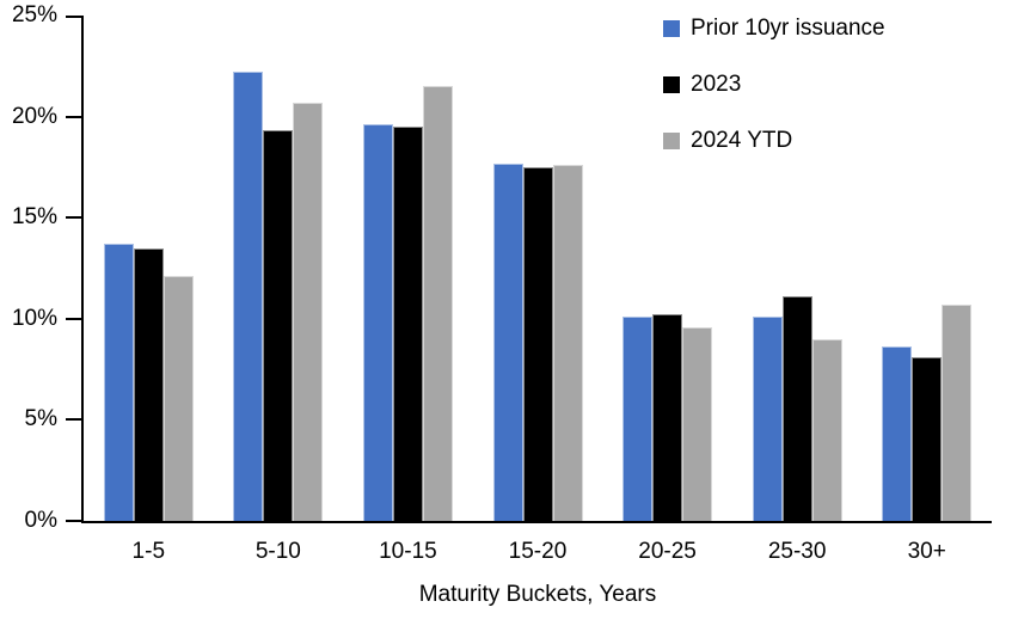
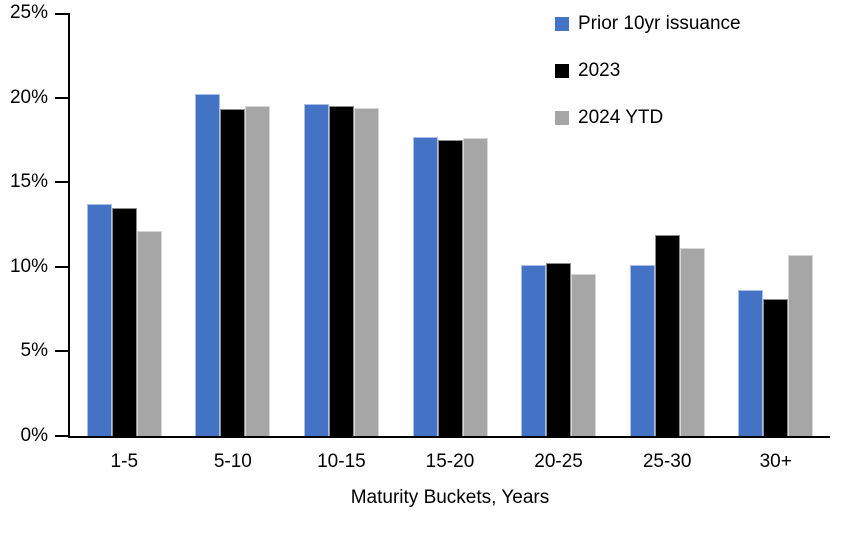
Prior 10yr issuance/5-10: 22.2% -> 20.2%
2024 YTD/5-10: 20.7% -> 19.5%
2024 YTD/10-15: 21.5% -> 19.4%
2023/25-30: 11.1% -> 11.9%
2024 YTD/25-30: 9.0% -> 11.1%
